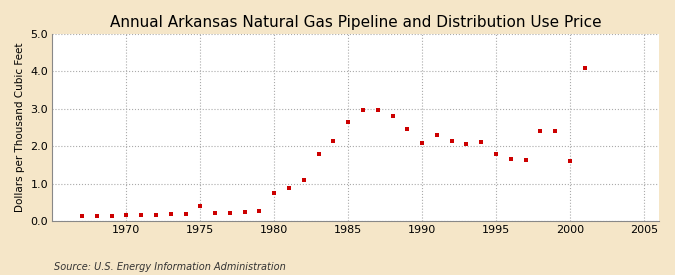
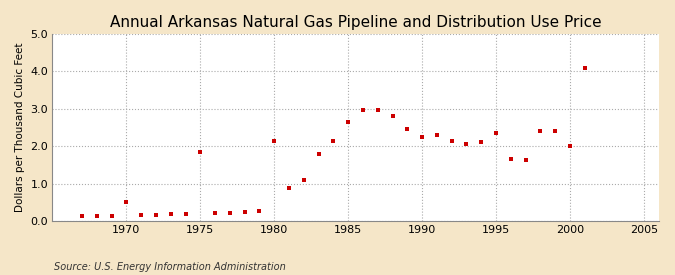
1970: 0.15 -> 0.50
1975: 0.40 -> 1.85
1980: 0.75 -> 2.15
1990: 2.08 -> 2.25
1995: 1.78 -> 2.35
2000: 1.60 -> 2.00
